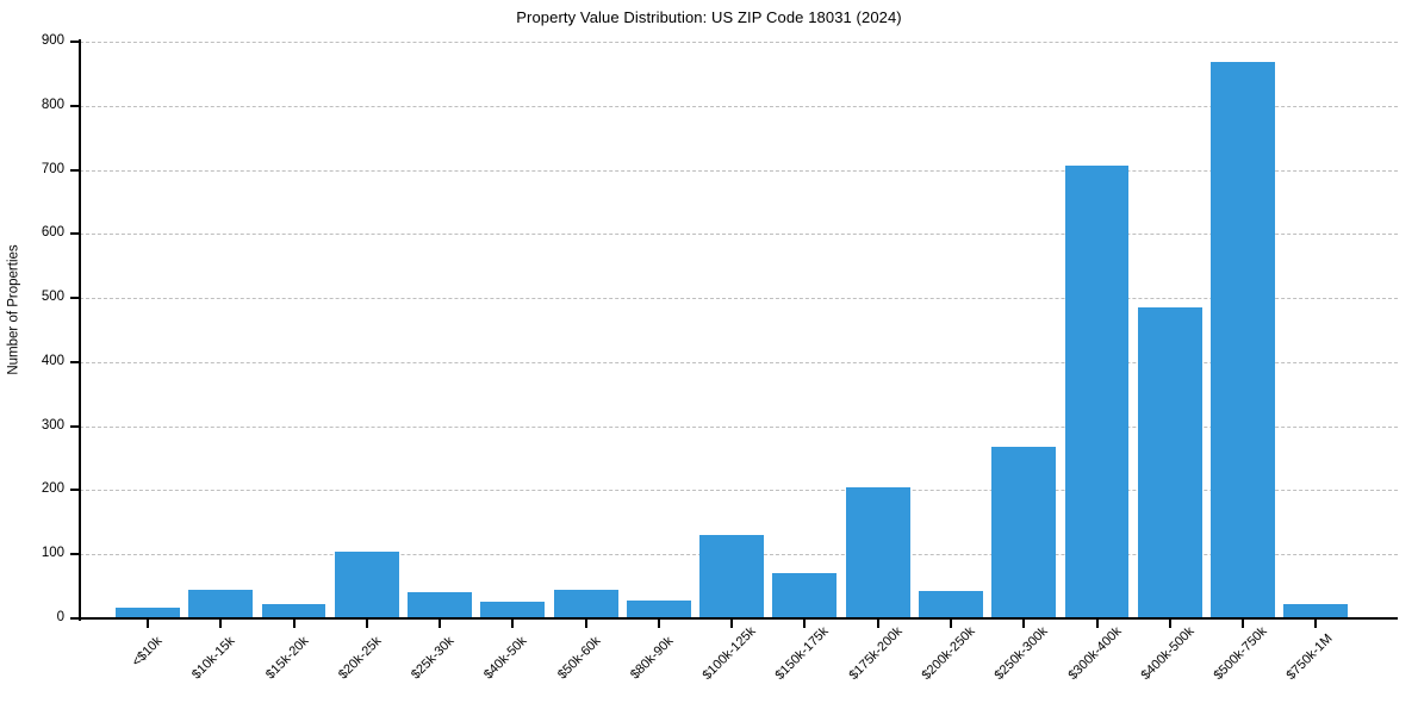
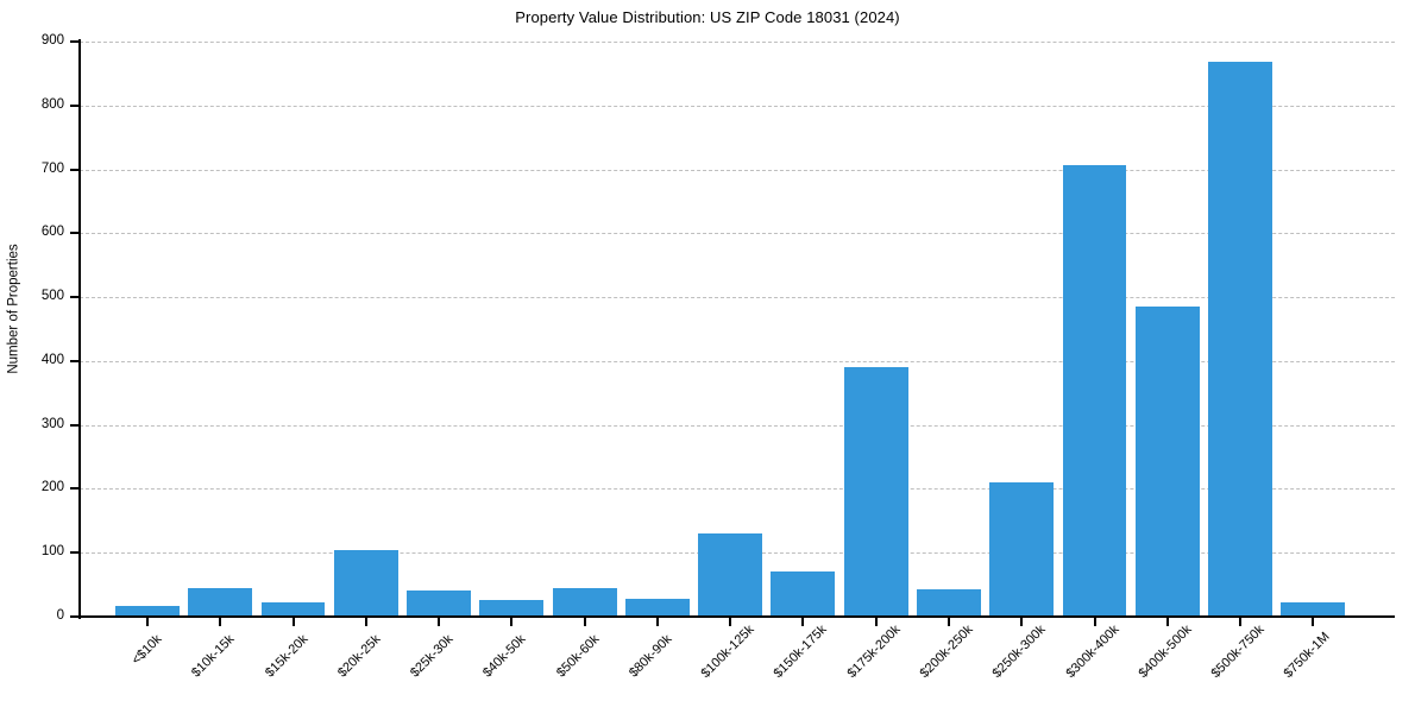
$175k-200k: 200 -> 390
$250k-300k: 270 -> 210
